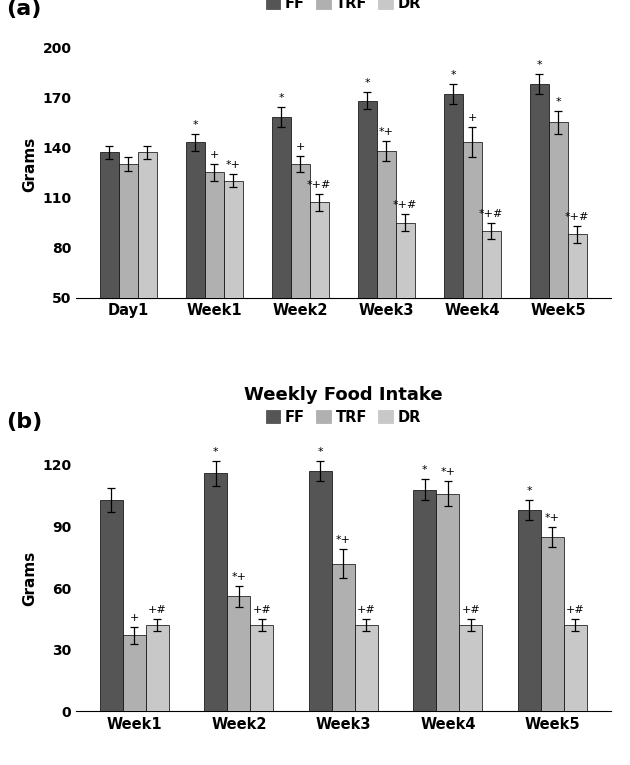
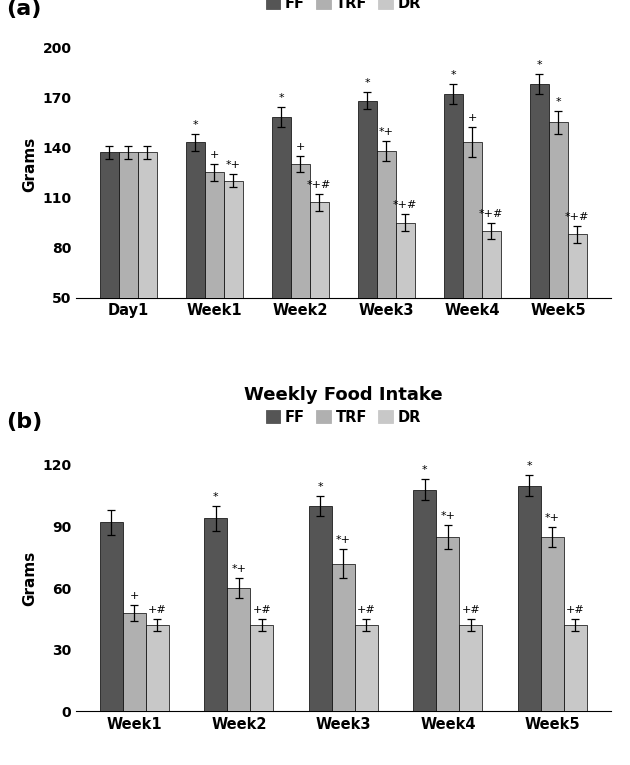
TRF/Day1: 130 -> 137
Weekly Food Intake/FF/Week1: 103 -> 92
Weekly Food Intake/TRF/Week1: 37 -> 48
Weekly Food Intake/FF/Week2: 116 -> 94
Weekly Food Intake/TRF/Week2: 56 -> 60
Weekly Food Intake/FF/Week3: 117 -> 100
Weekly Food Intake/TRF/Week4: 106 -> 85
Weekly Food Intake/FF/Week5: 98 -> 110
